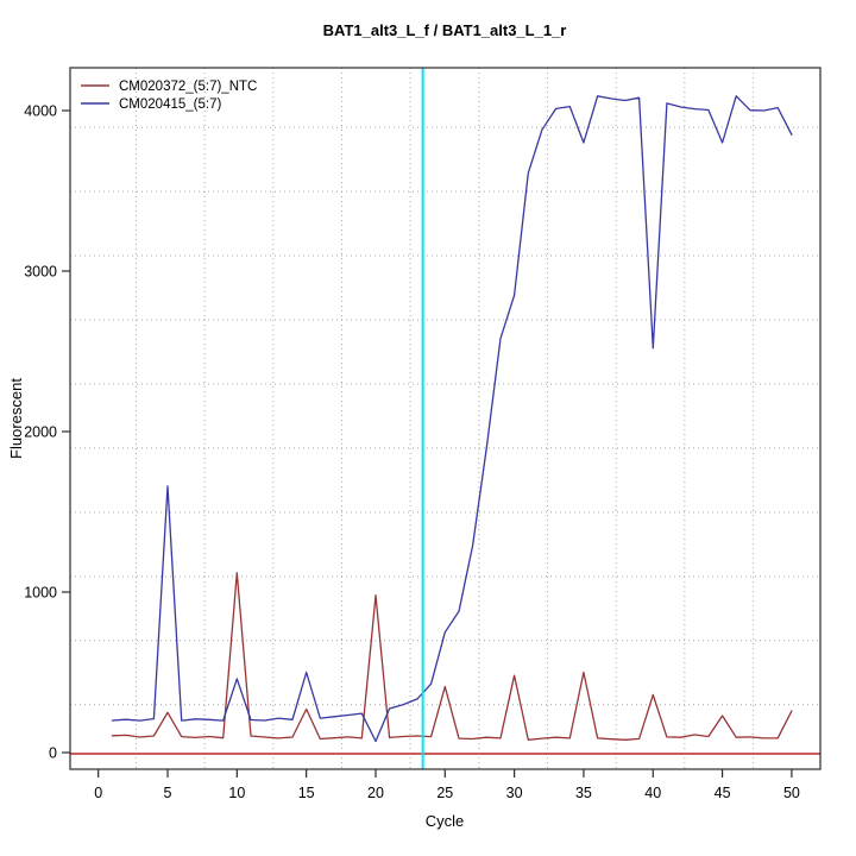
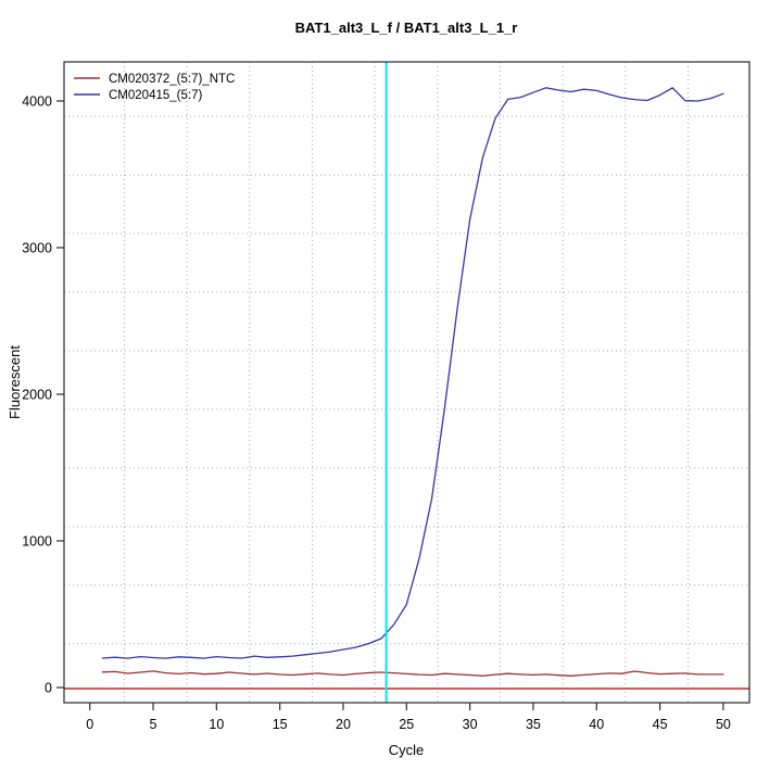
CM020372_(5:7)_NTC/5: 250 -> 110
CM020415_(5:7)/5: 1660 -> 200
CM020372_(5:7)_NTC/10: 1120 -> 100
CM020415_(5:7)/10: 460 -> 210
CM020372_(5:7)_NTC/15: 270 -> 90
CM020415_(5:7)/15: 500 -> 210
CM020372_(5:7)_NTC/20: 980 -> 80
CM020415_(5:7)/20: 70 -> 260
CM020372_(5:7)_NTC/25: 410 -> 90
CM020415_(5:7)/25: 750 -> 570
CM020372_(5:7)_NTC/30: 480 -> 80
CM020415_(5:7)/30: 2850 -> 3190
CM020372_(5:7)_NTC/35: 500 -> 90
CM020415_(5:7)/35: 3800 -> 4060
CM020372_(5:7)_NTC/40: 360 -> 90
CM020415_(5:7)/40: 2520 -> 4070
CM020372_(5:7)_NTC/45: 230 -> 90
CM020415_(5:7)/45: 3800 -> 4040
CM020372_(5:7)_NTC/50: 260 -> 90
CM020415_(5:7)/50: 3850 -> 4050
